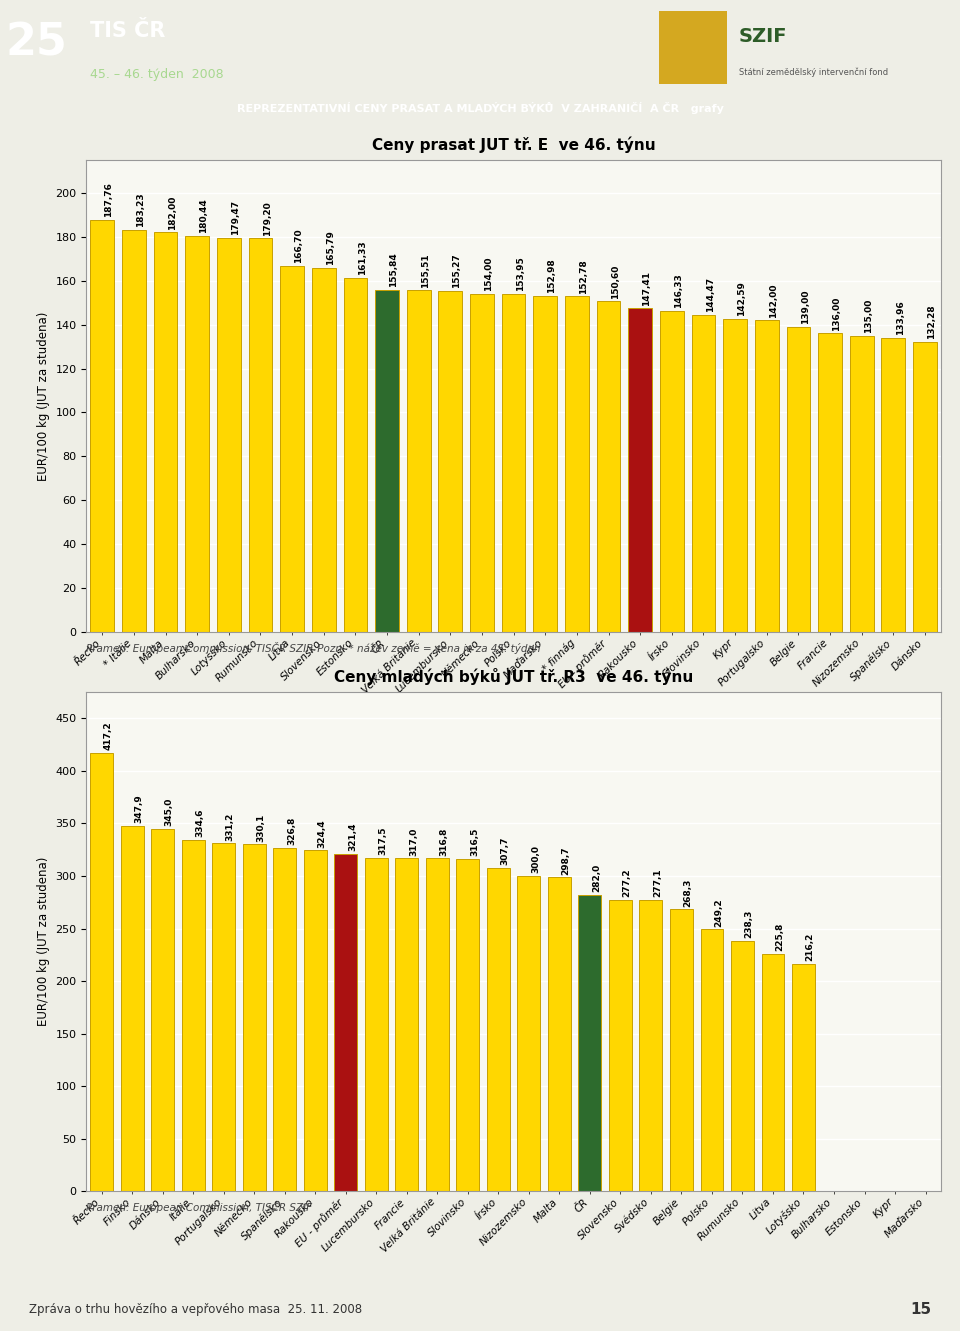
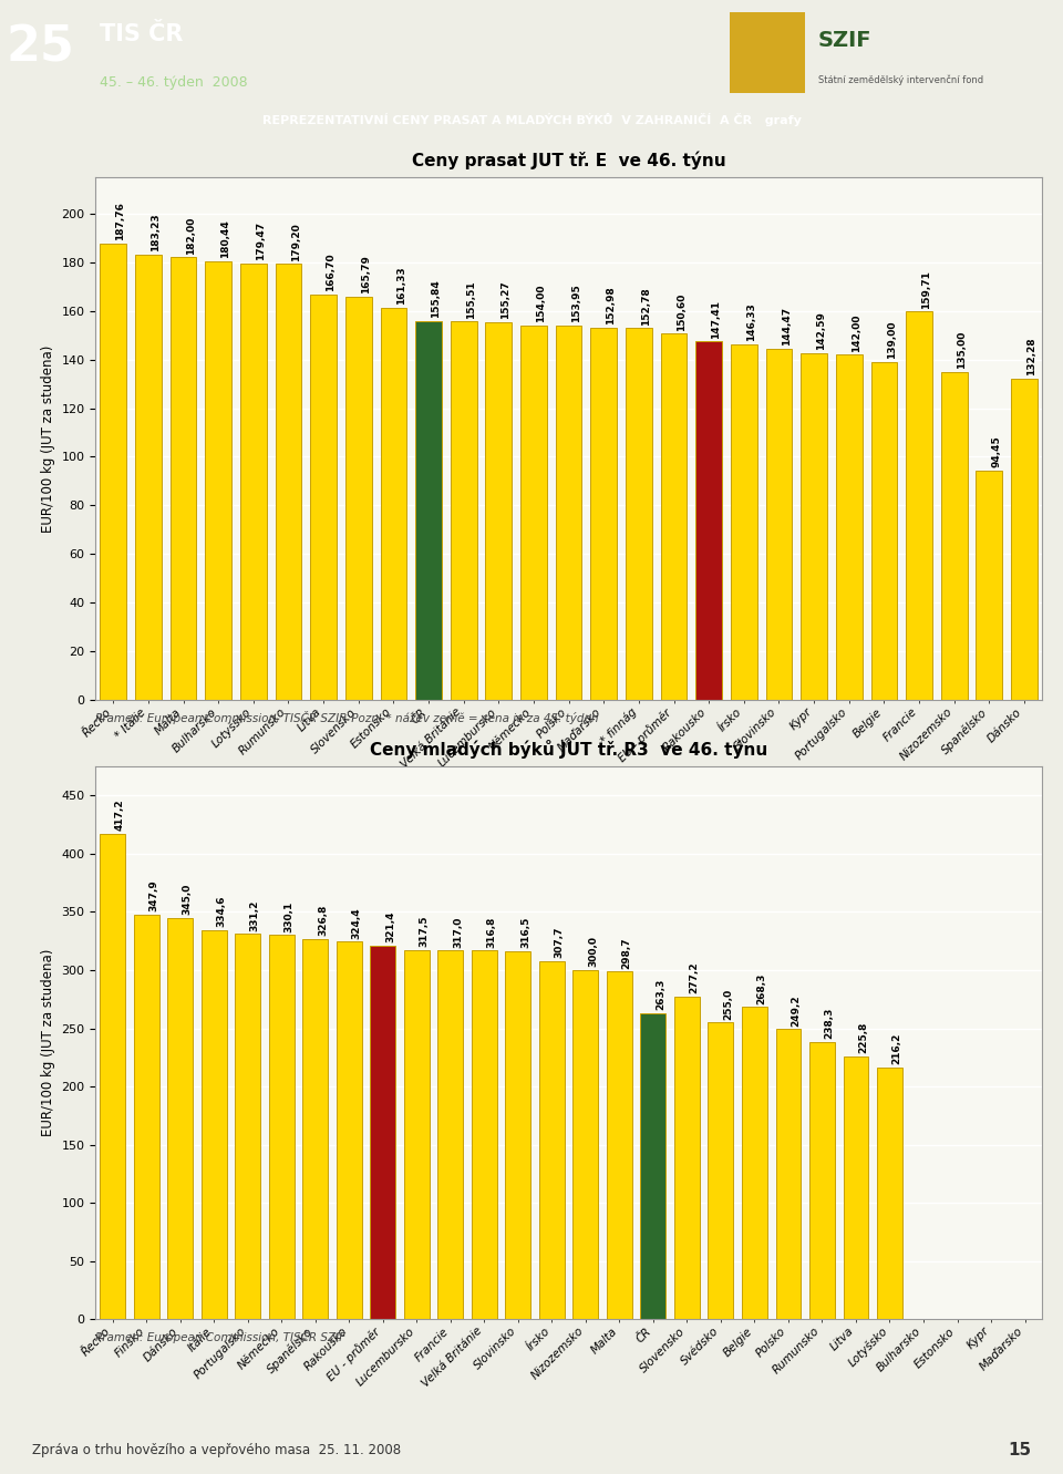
Ceny prasat JUT tř. E ve 46. týnu/Francie: 136,00 -> 159,71
Ceny prasat JUT tř. E ve 46. týnu/Spanělsko: 133,96 -> 94,45
ČR: 282,0 -> 263,3
Svédsko: 277,1 -> 255,0
